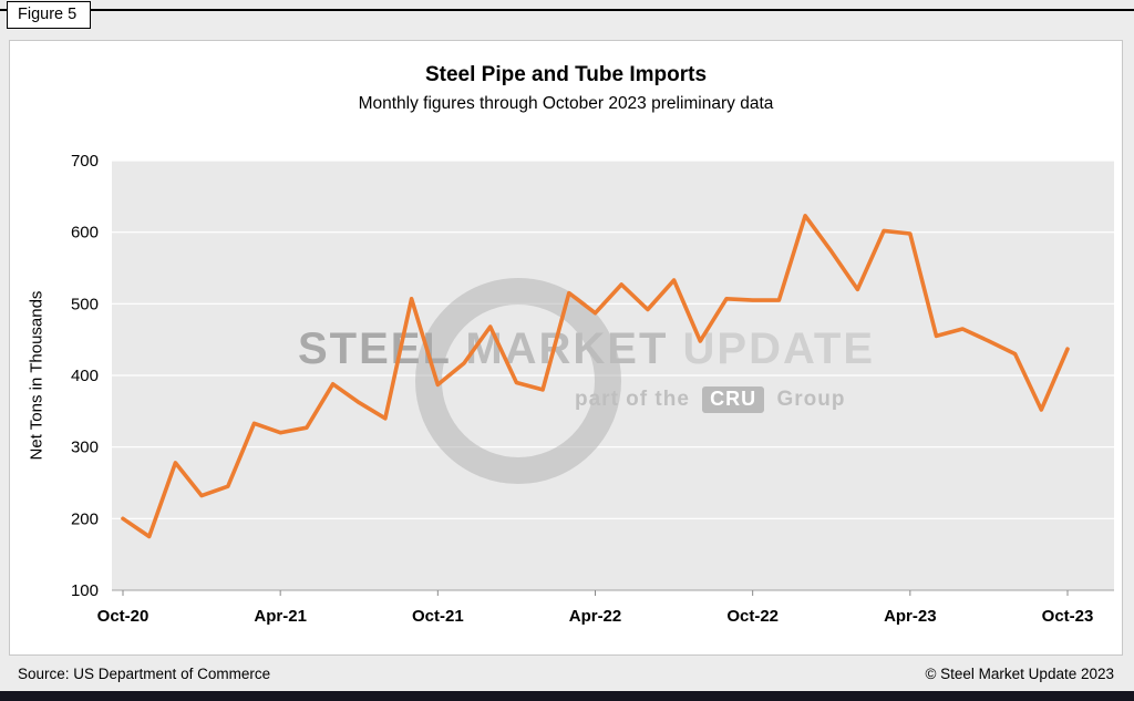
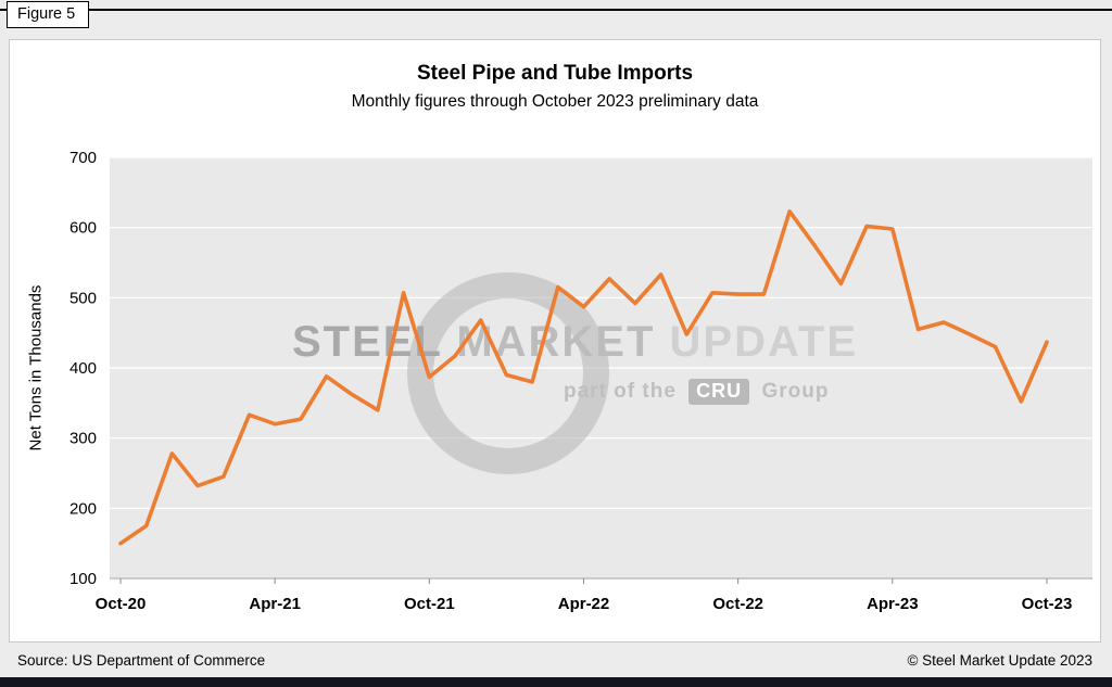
Oct-20: 200 -> 150
